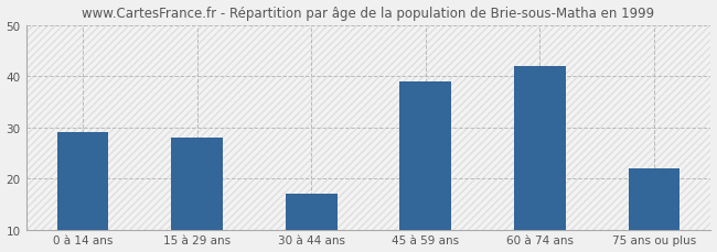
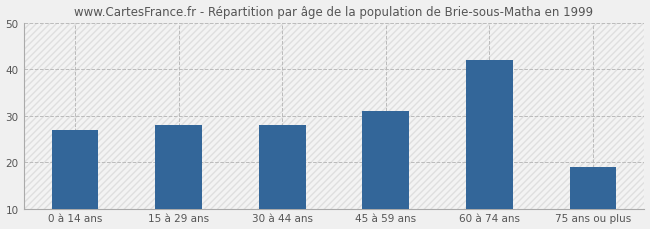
0 à 14 ans: 29 -> 27
30 à 44 ans: 17 -> 28
45 à 59 ans: 39 -> 31
75 ans ou plus: 22 -> 19
